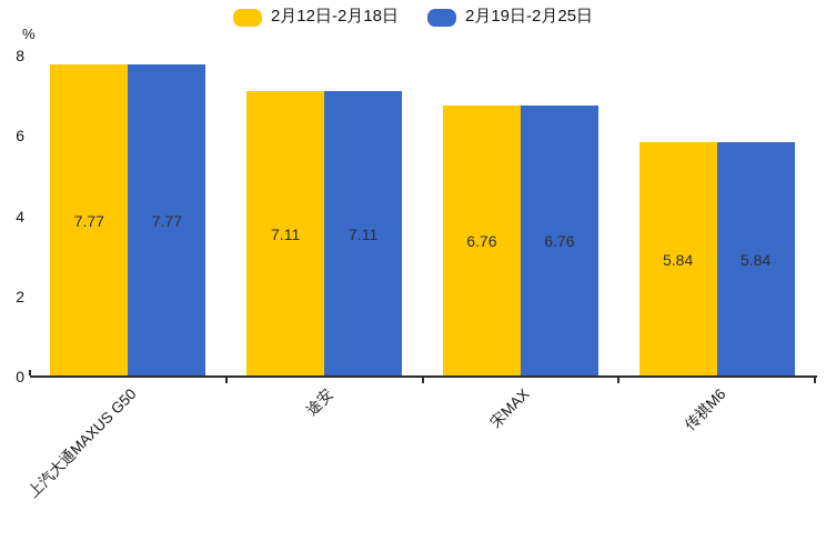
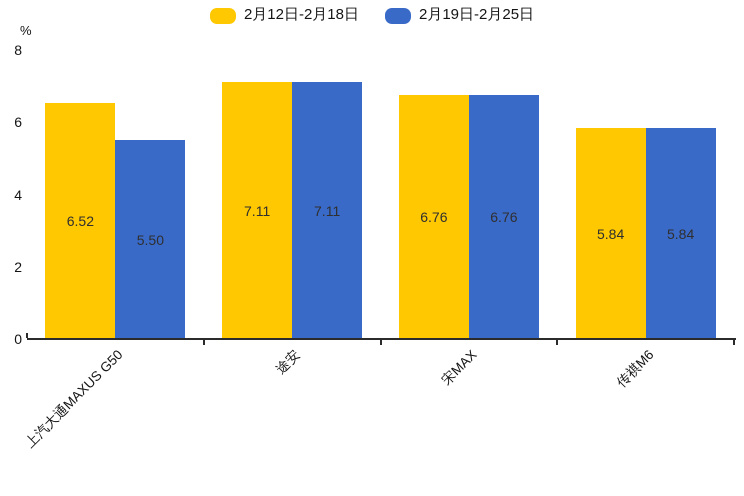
2月12日-2月18日/上汽大通MAXUS G50: 7.77 -> 6.52
2月19日-2月25日/上汽大通MAXUS G50: 7.77 -> 5.50
